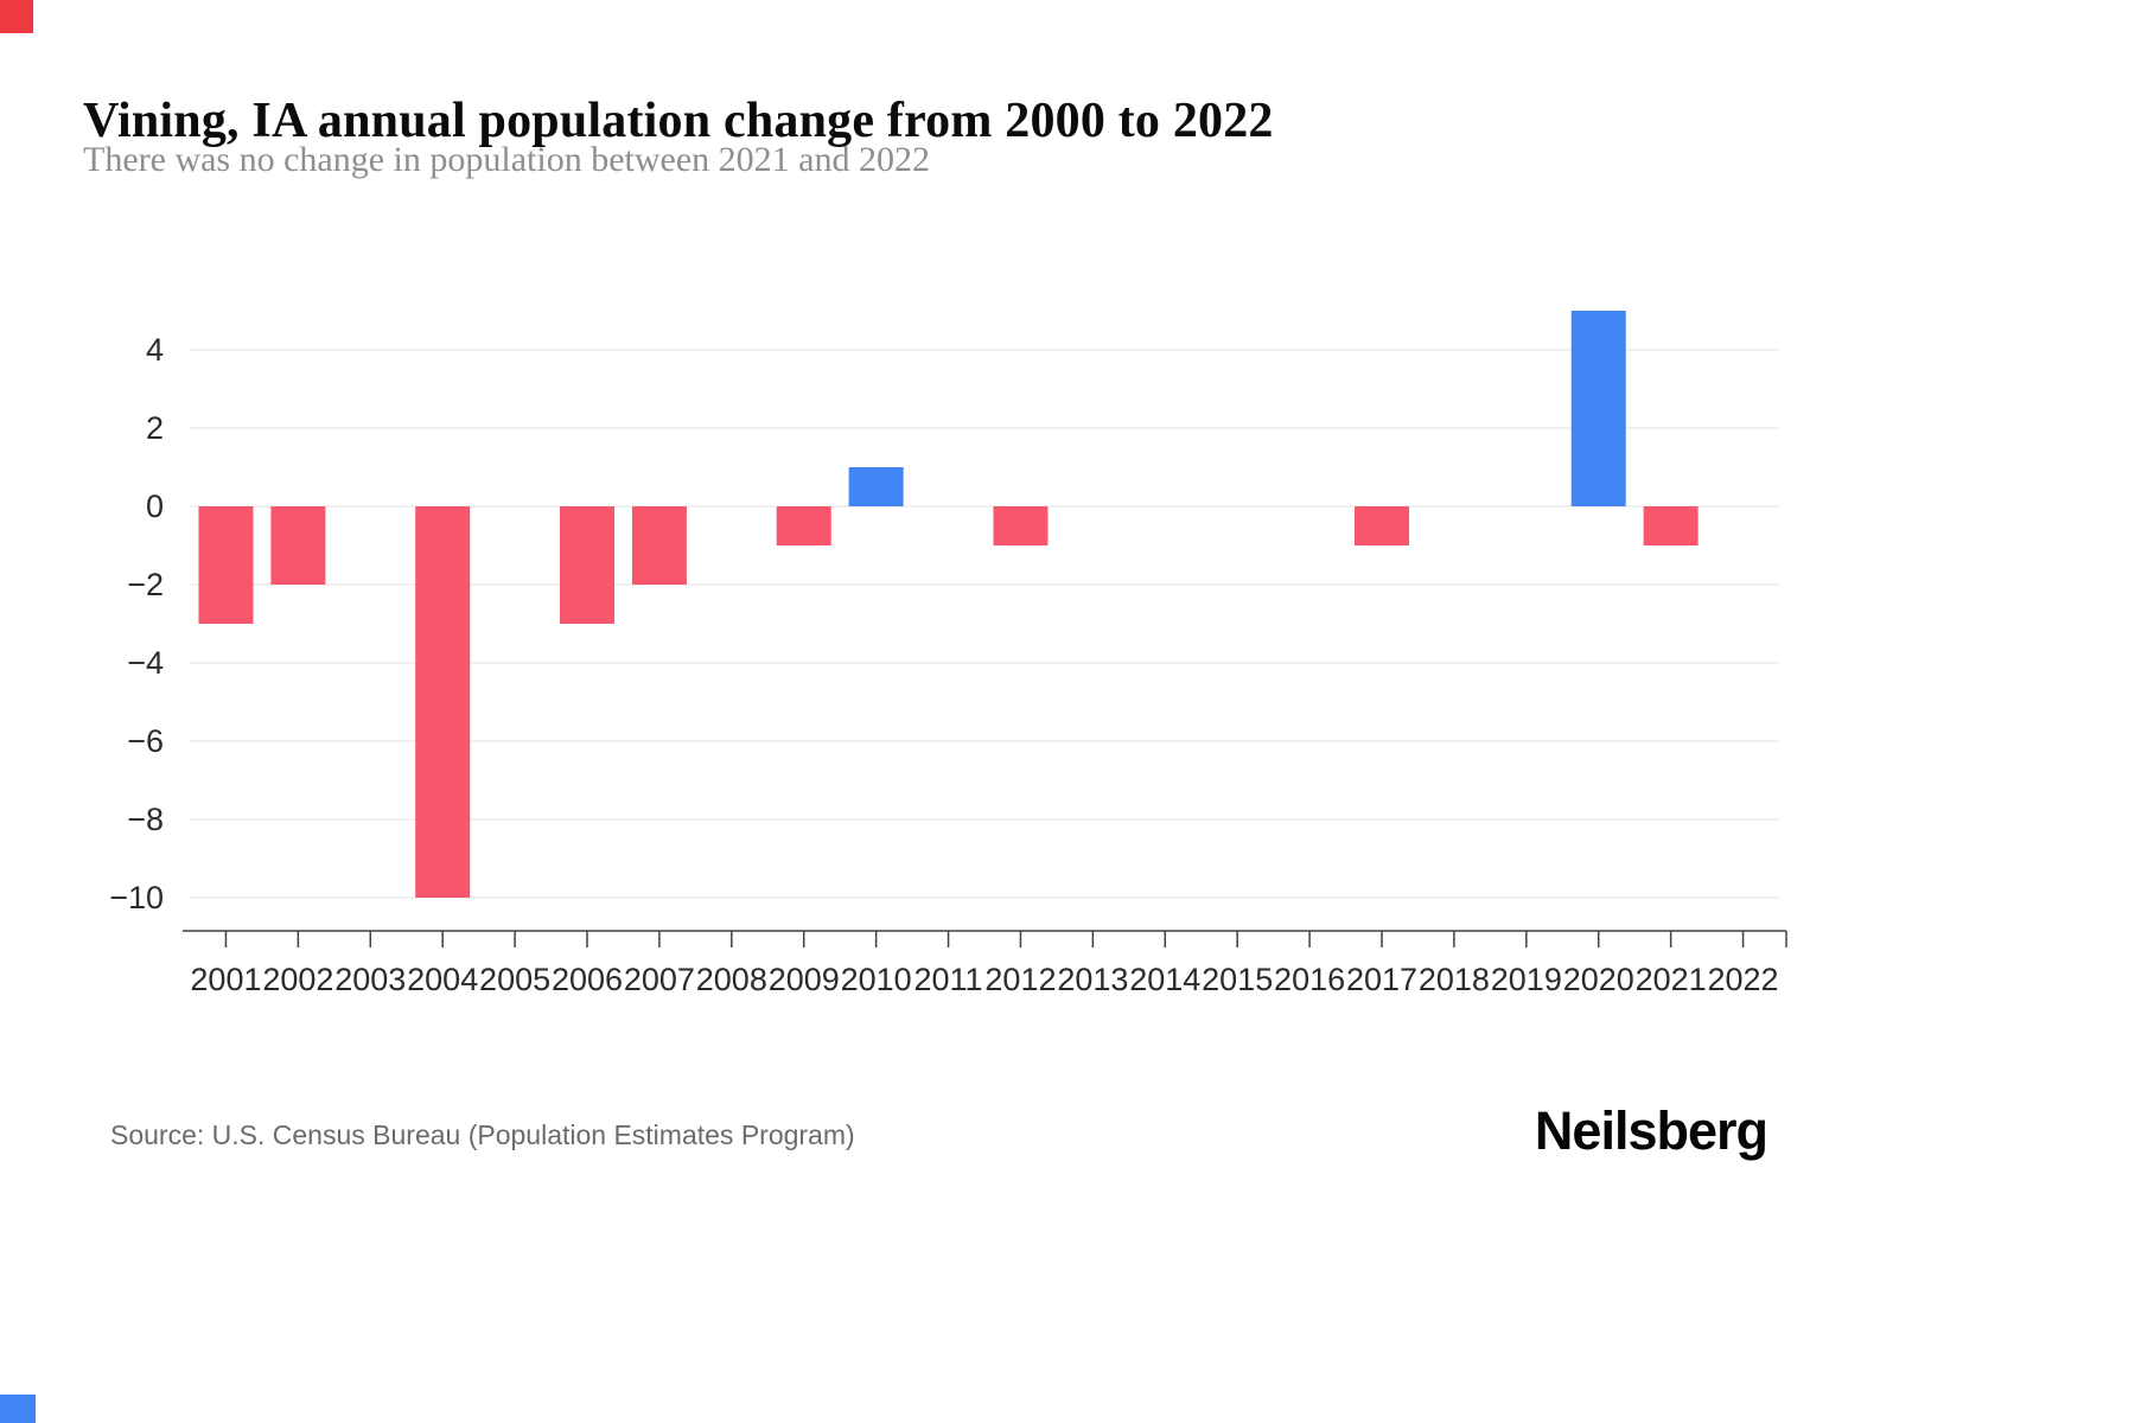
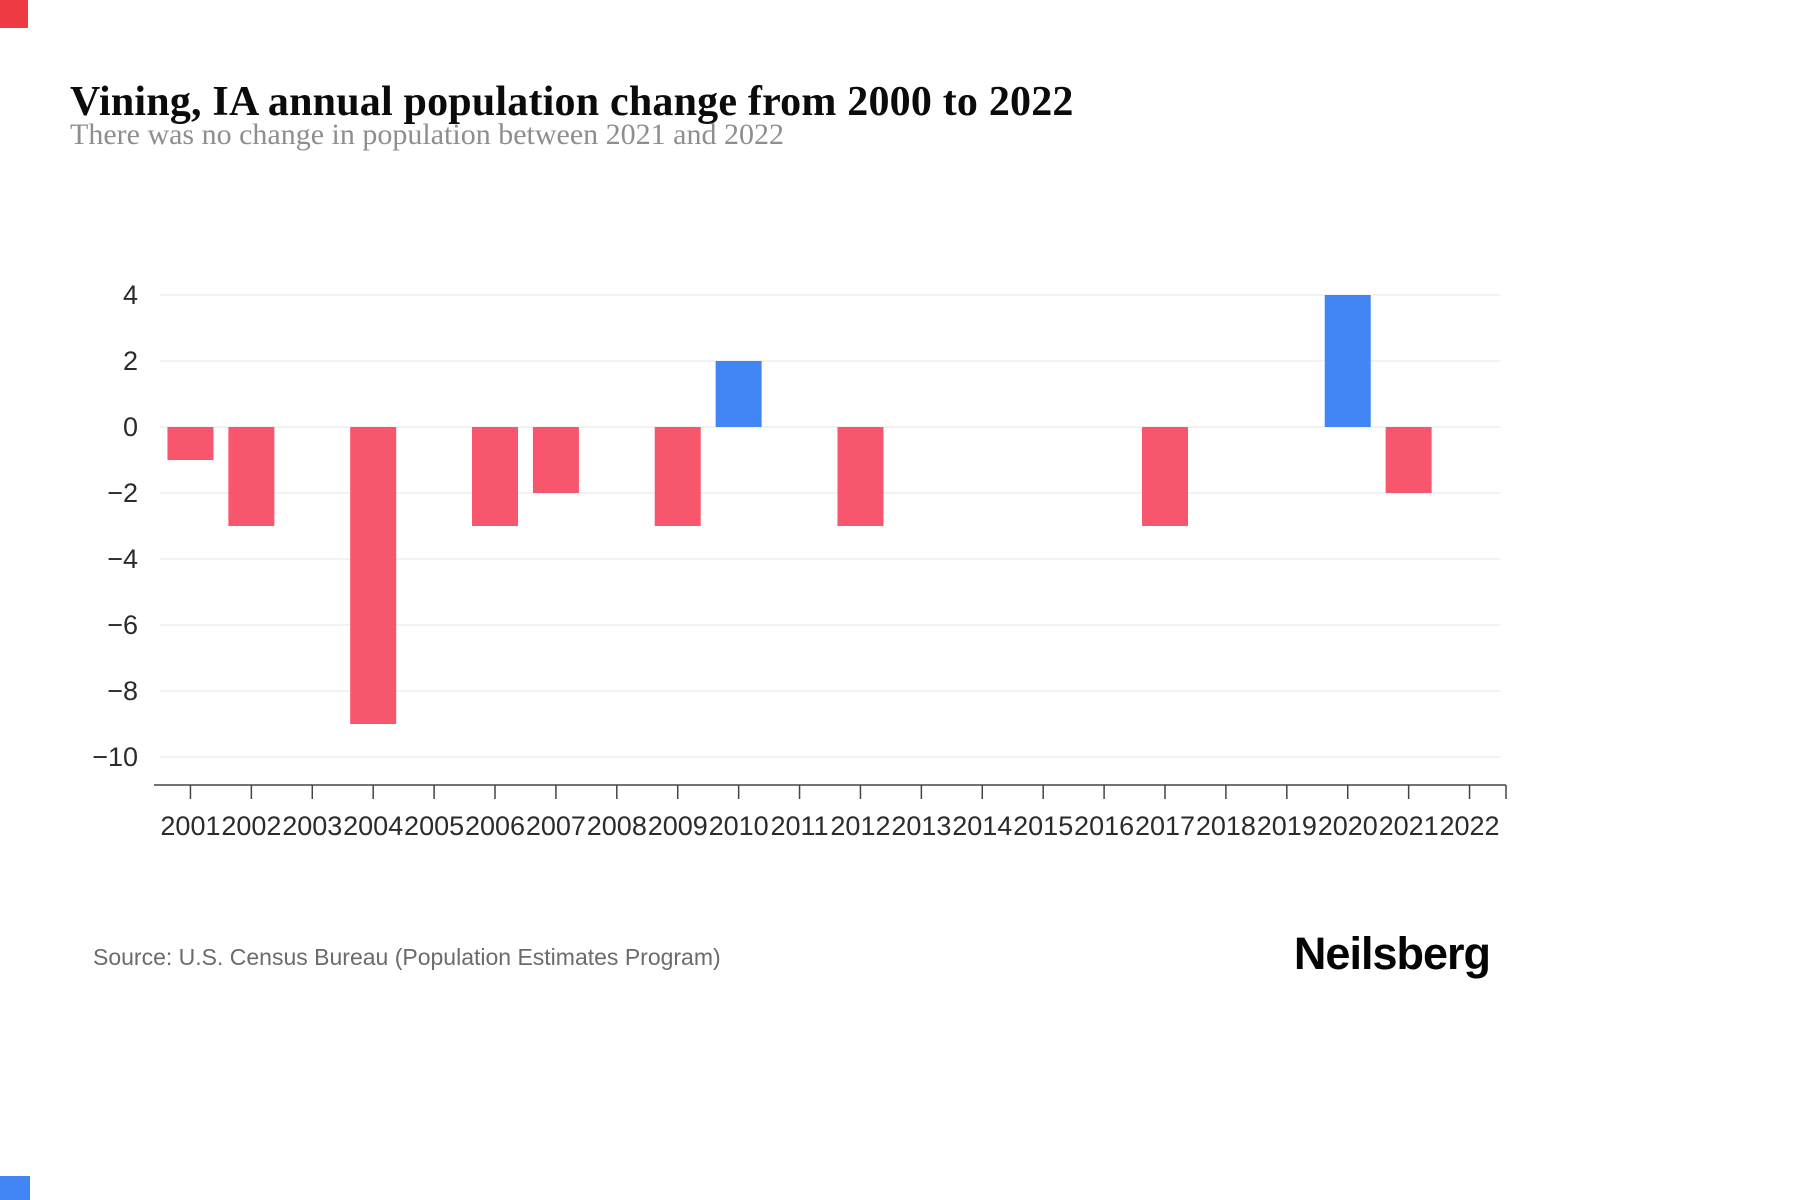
2001: -3 -> -1
2002: -2 -> -3
2004: -10 -> -9
2009: -1 -> -3
2010: 1 -> 2
2012: -1 -> -3
2017: -1 -> -3
2020: 5 -> 4
2021: -1 -> -2
